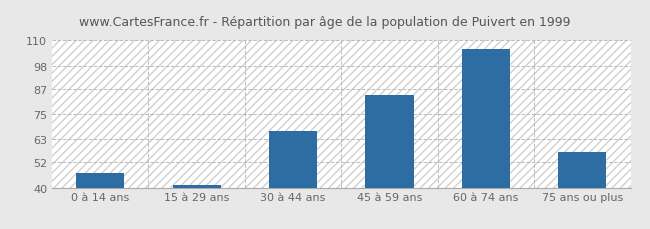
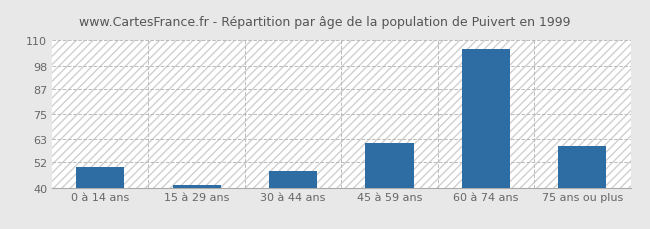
0 à 14 ans: 47 -> 50
30 à 44 ans: 67 -> 48
45 à 59 ans: 84 -> 61
75 ans ou plus: 57 -> 60
